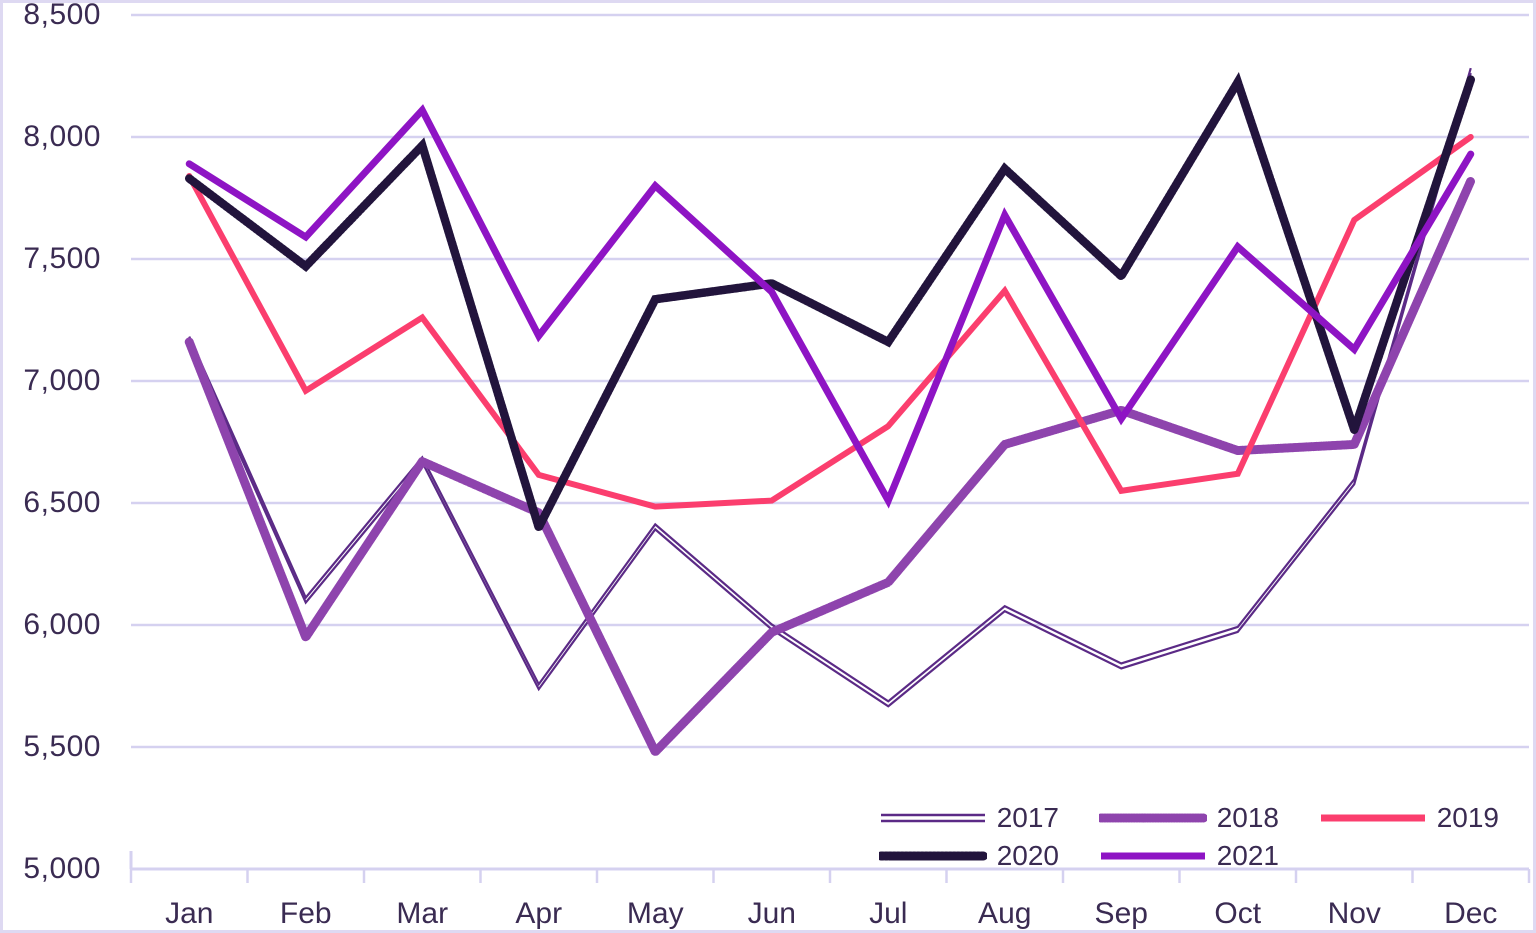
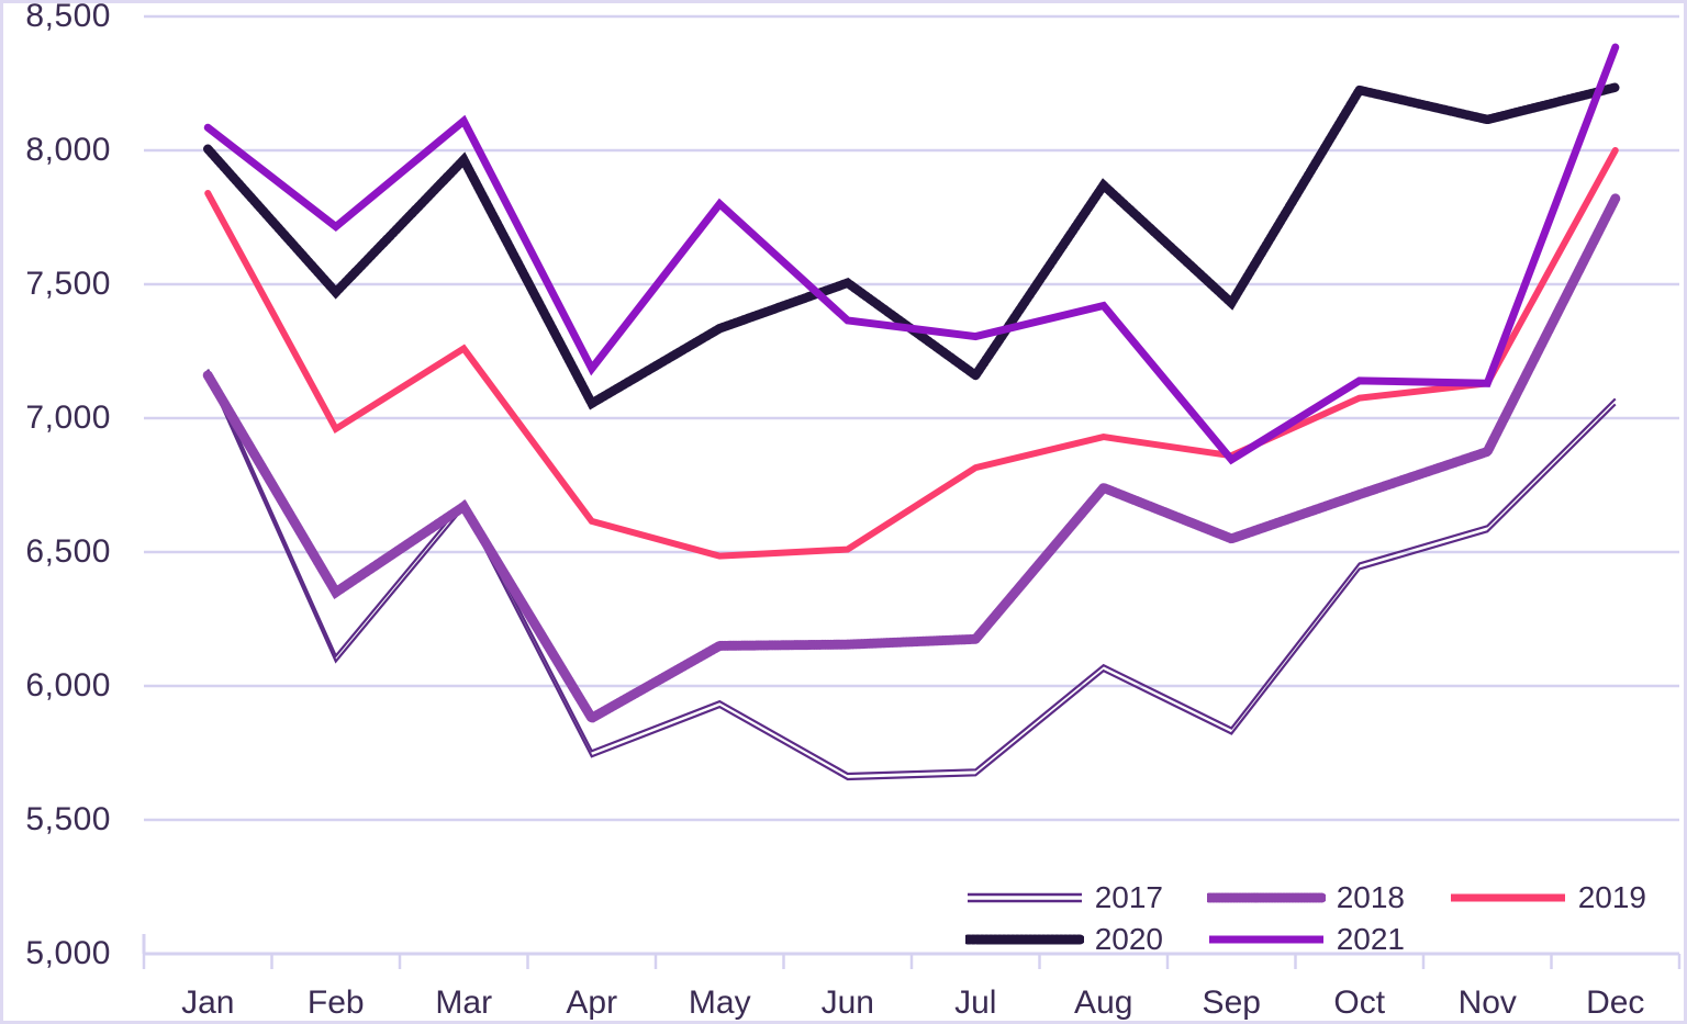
2020/Jan: 7830 -> 8000
2021/Jan: 7890 -> 8080
2018/Feb: 5950 -> 6350
2021/Feb: 7590 -> 7720
2018/Apr: 6460 -> 5880
2020/Apr: 6400 -> 7060
2017/May: 6400 -> 5930
2018/May: 5480 -> 6150
2017/Jun: 5990 -> 5660
2018/Jun: 5970 -> 6160
2020/Jun: 7400 -> 7500
2021/Jul: 6510 -> 7300
2019/Aug: 7370 -> 6930
2021/Aug: 7680 -> 7420
2018/Sep: 6880 -> 6550
2019/Sep: 6550 -> 6860
2017/Oct: 5980 -> 6440
2019/Oct: 6620 -> 7080
2021/Oct: 7550 -> 7140
2018/Nov: 6740 -> 6880
2019/Nov: 7660 -> 7130
2020/Nov: 6800 -> 8120
2017/Dec: 8270 -> 7060
2021/Dec: 7930 -> 8380
